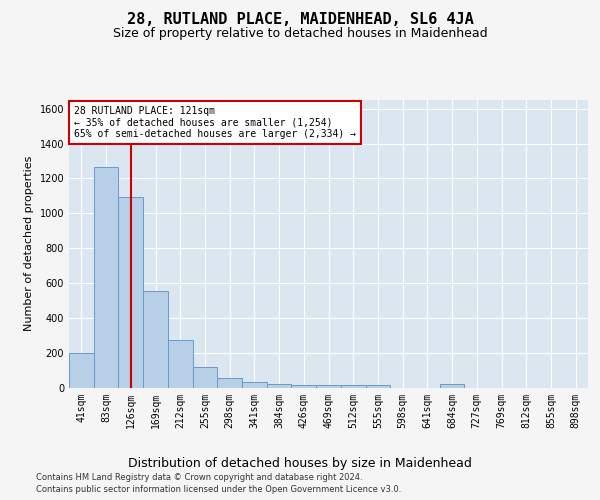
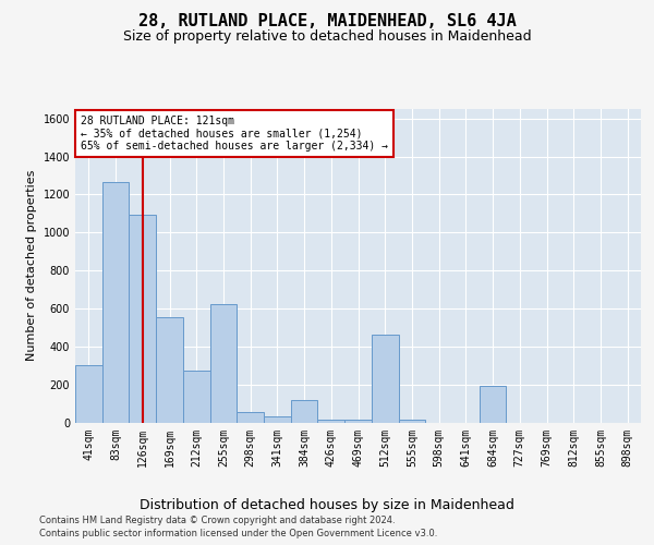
41sqm: 200 -> 300
255sqm: 120 -> 620
384sqm: 20 -> 120
512sqm: 10 -> 460
684sqm: 20 -> 190
